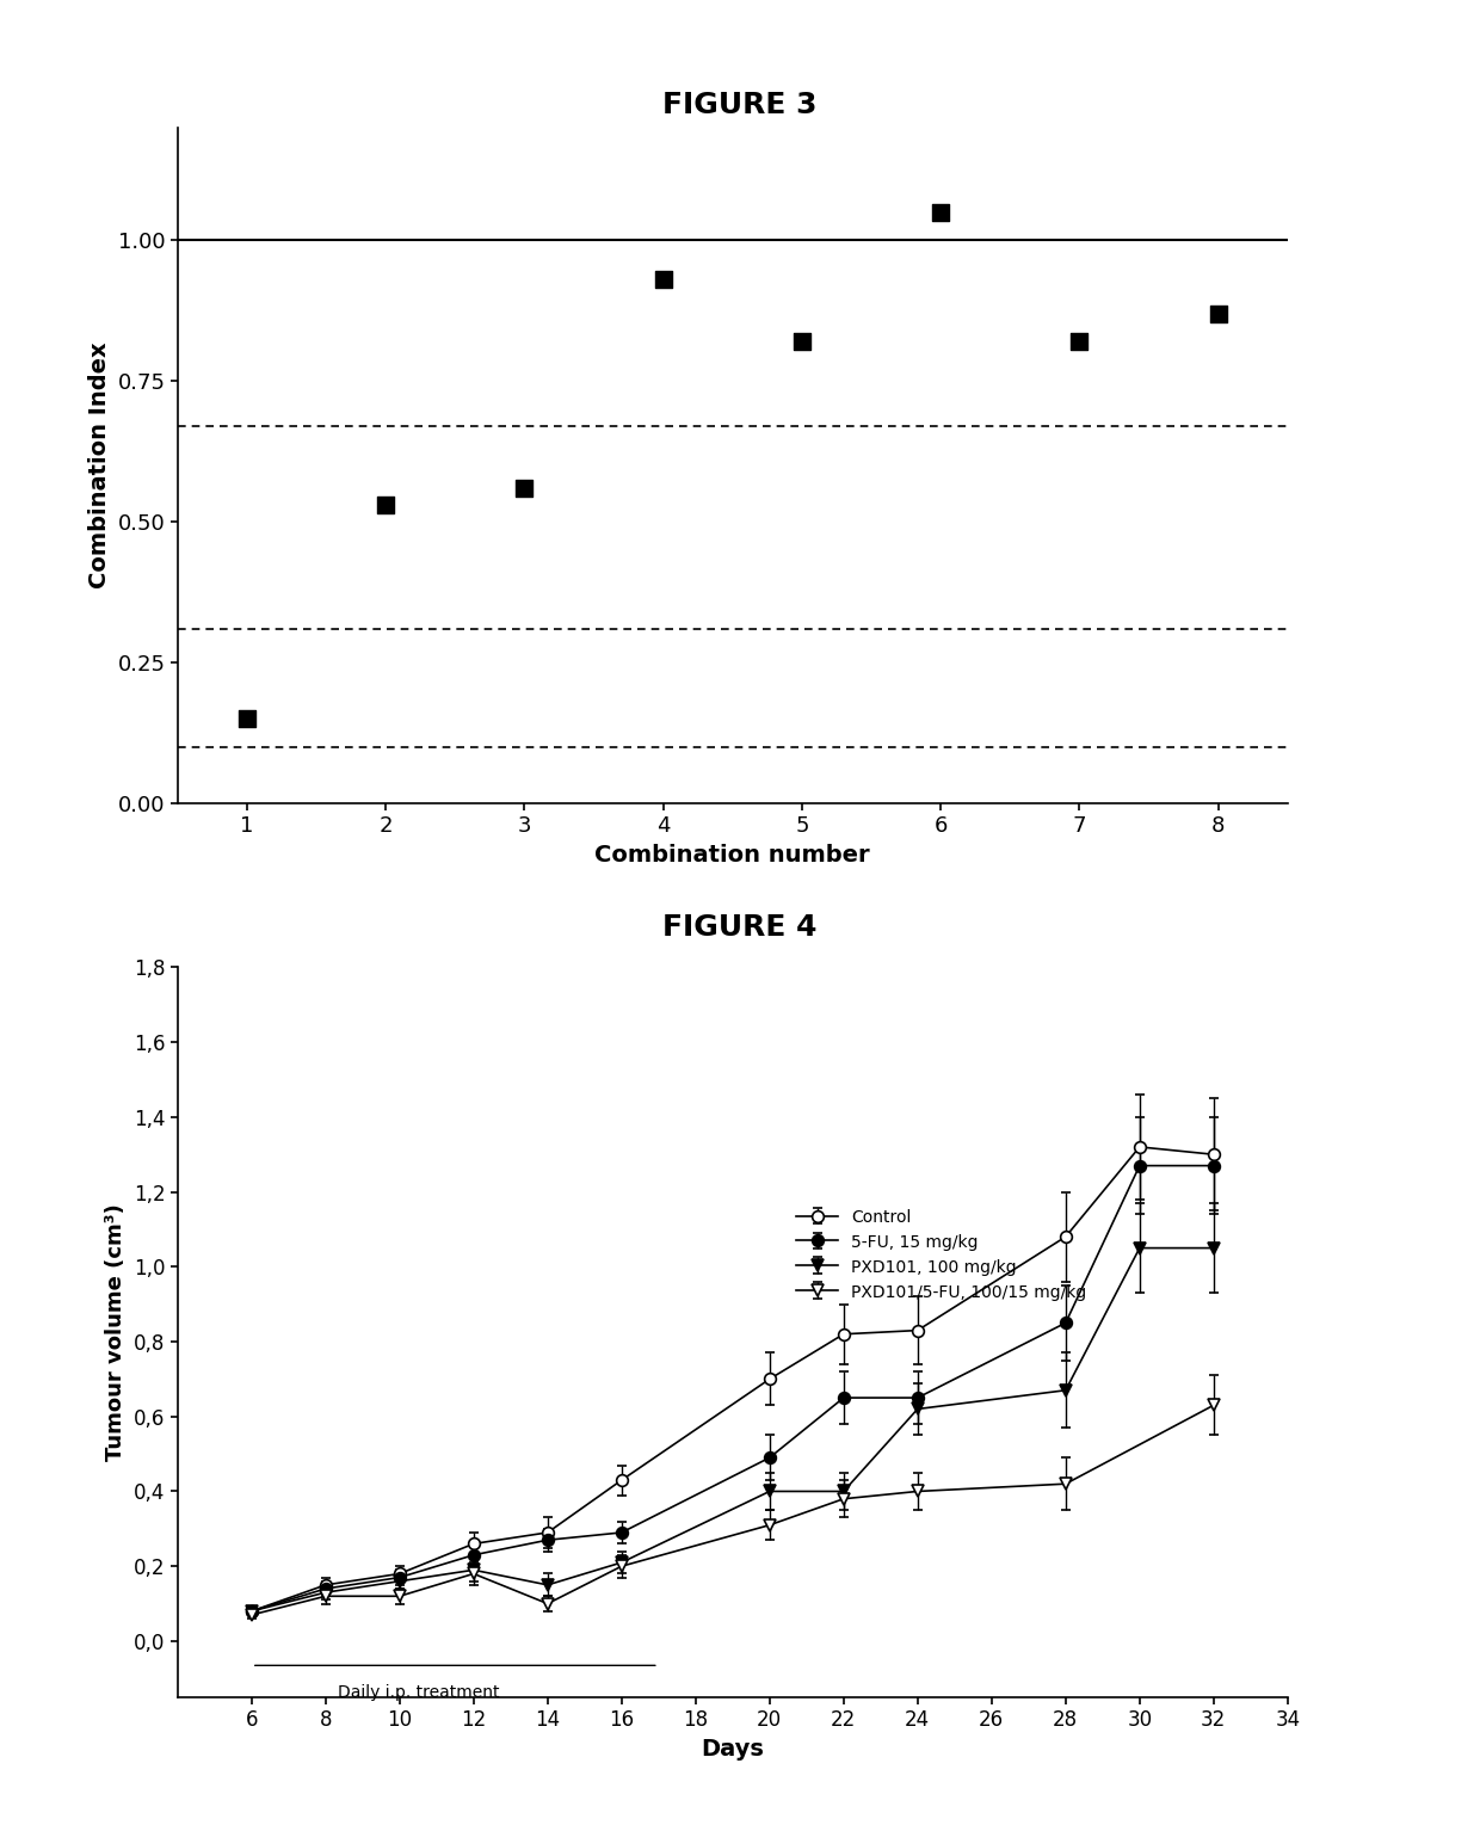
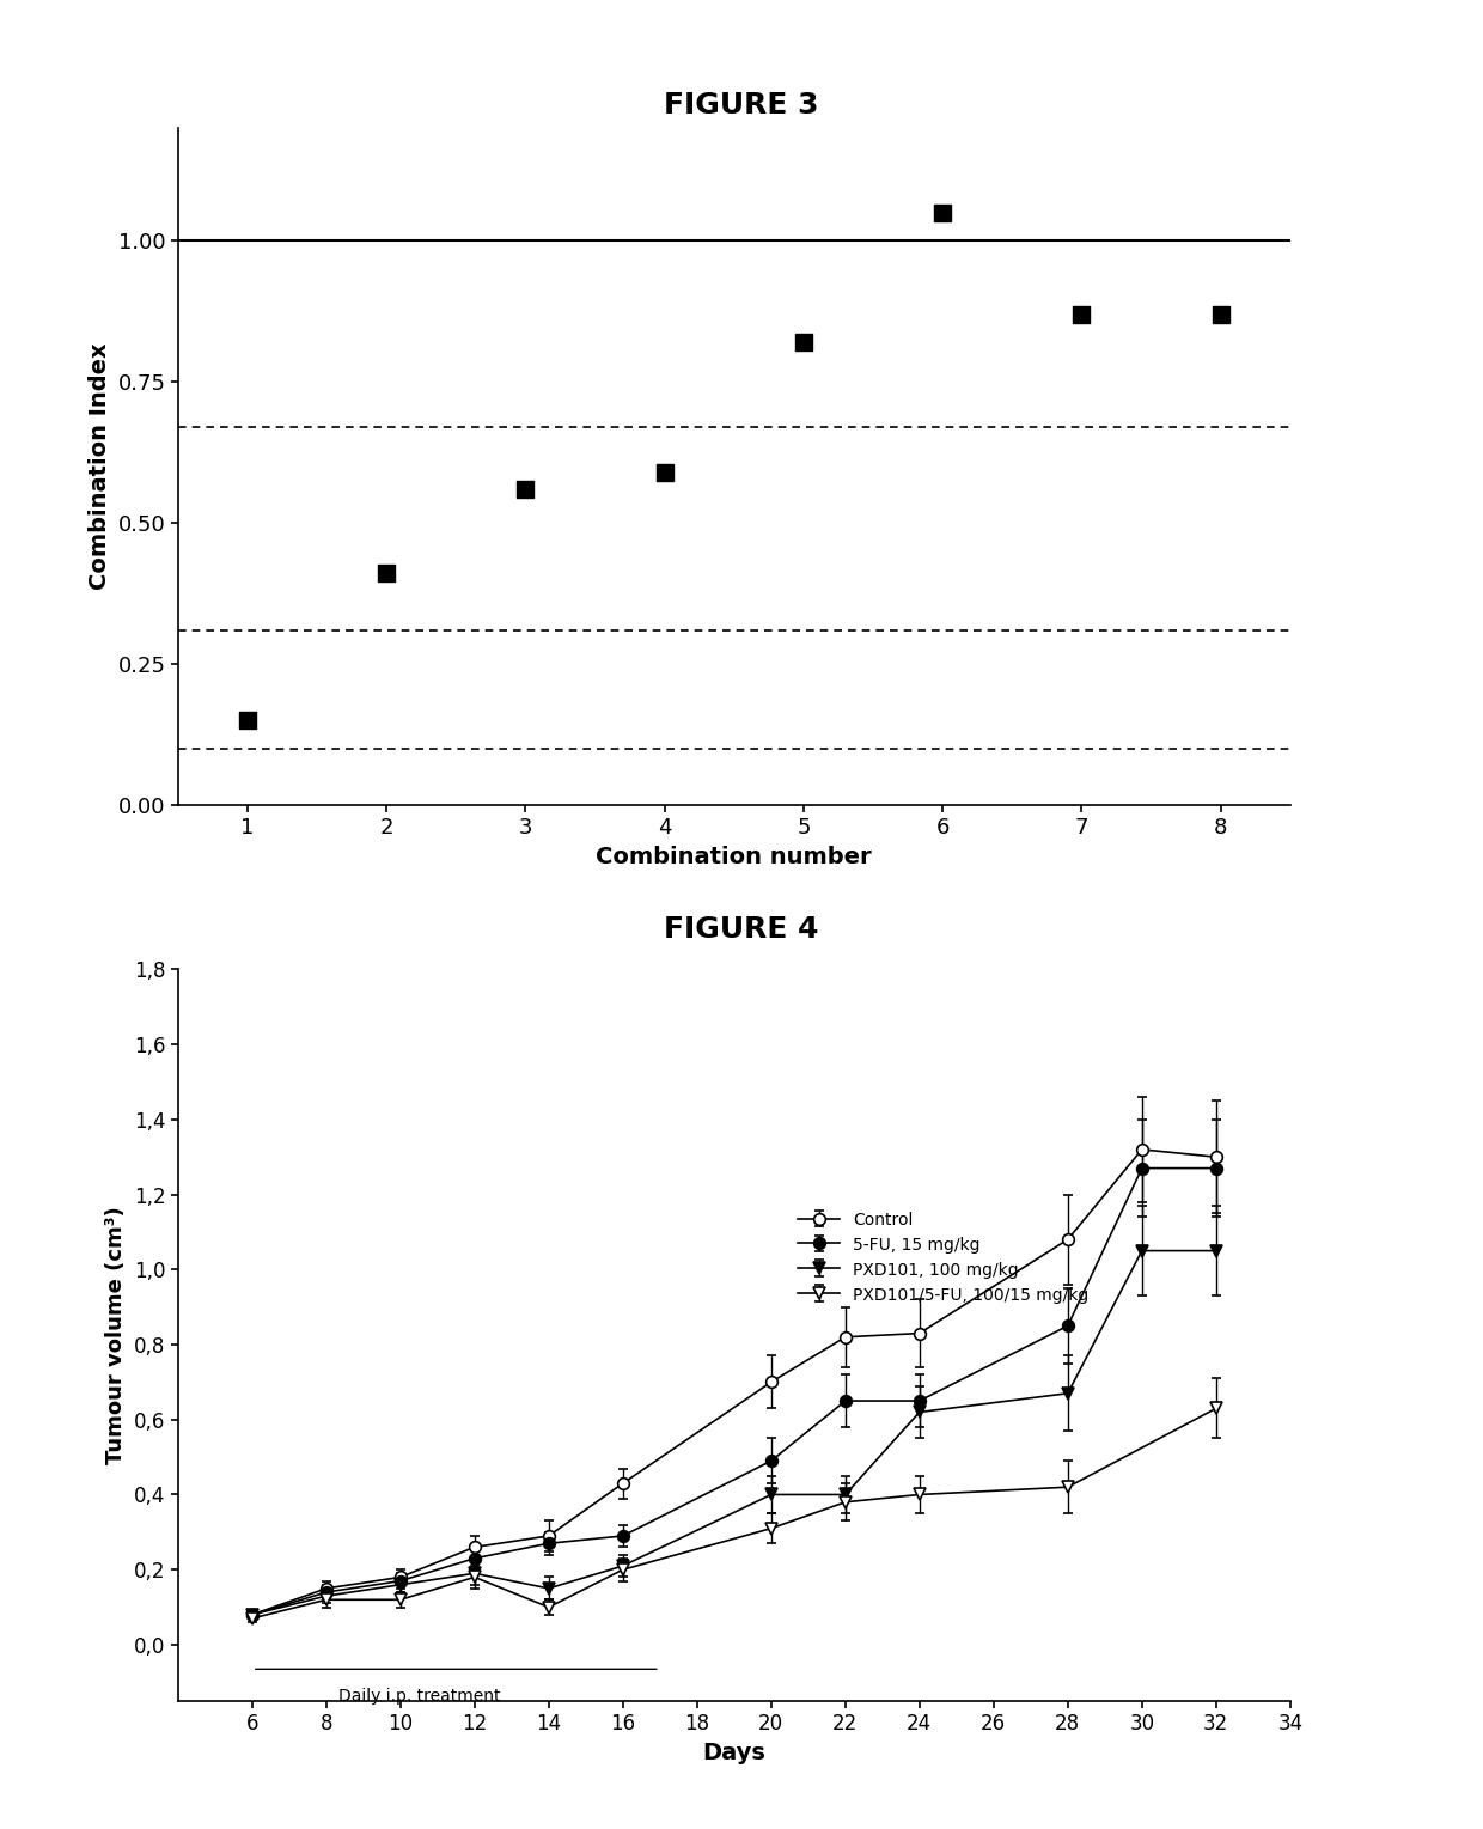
2: 0.53 -> 0.41
4: 0.93 -> 0.59
7: 0.82 -> 0.87
